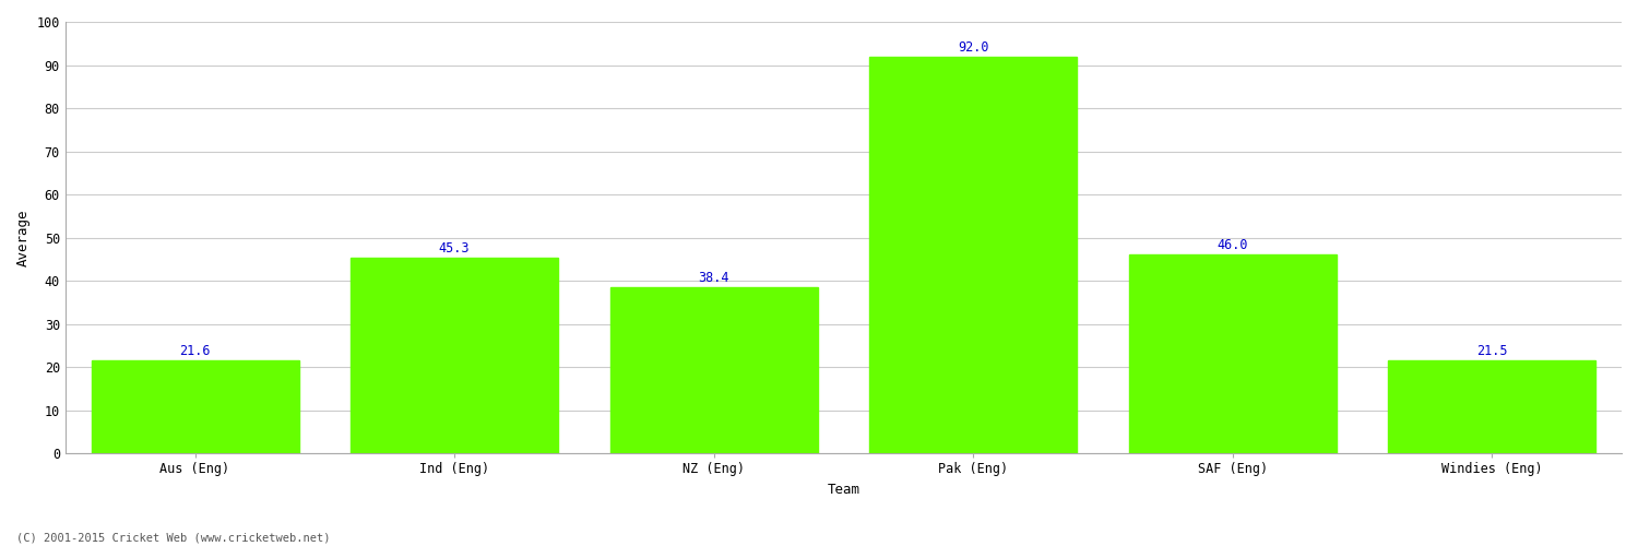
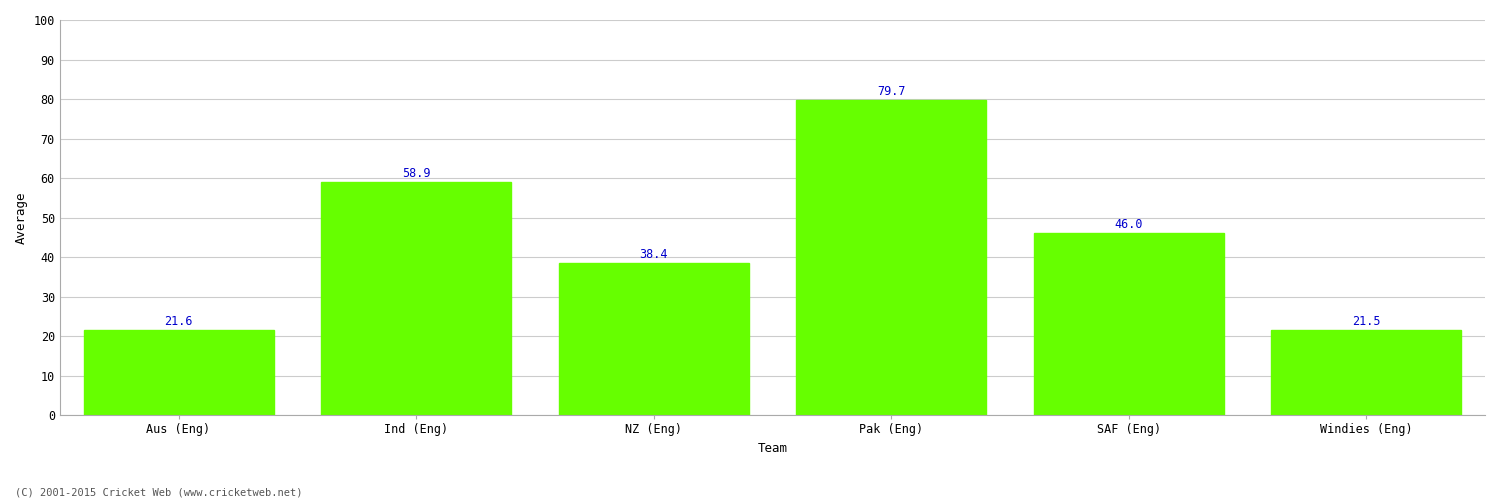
Ind (Eng): 45.3 -> 58.9
Pak (Eng): 92.0 -> 79.7
